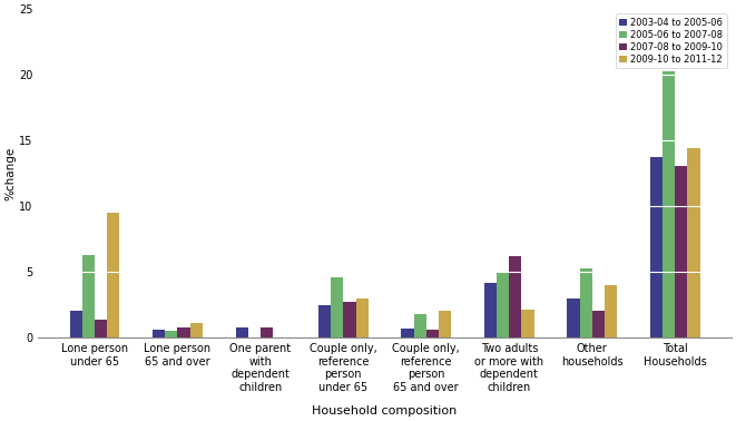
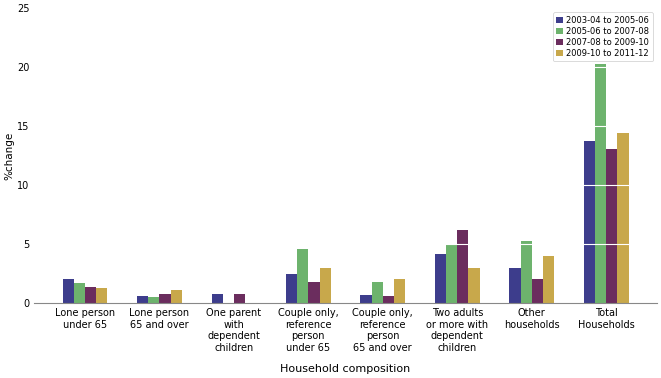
2005-06 to 2007-08/Lone person under 65: 6.3 -> 1.7
2009-10 to 2011-12/Lone person under 65: 9.5 -> 1.3
2007-08 to 2009-10/Couple only, reference person under 65: 2.7 -> 1.8
2009-10 to 2011-12/Two adults or more with dependent children: 2.1 -> 3.0
